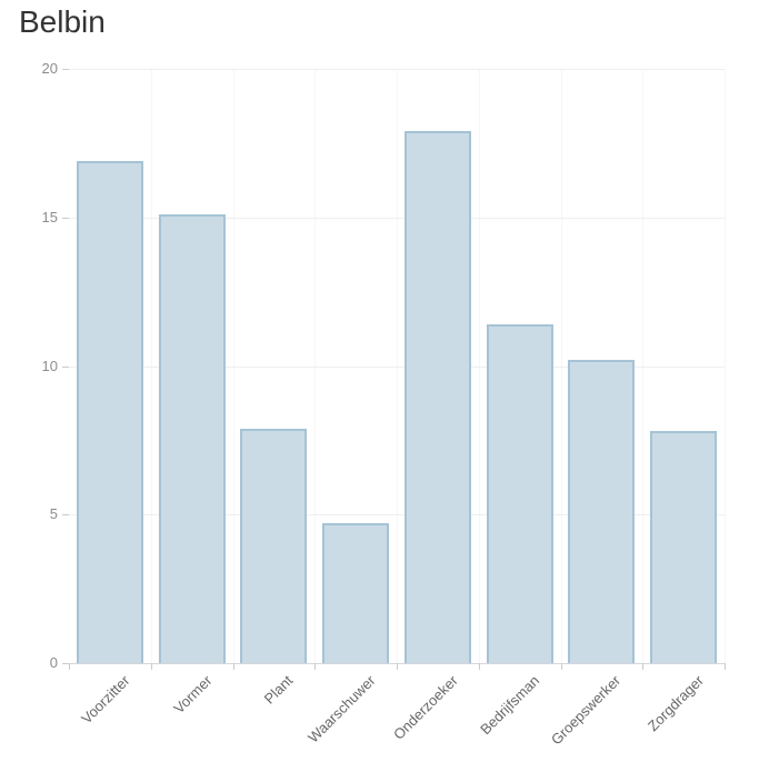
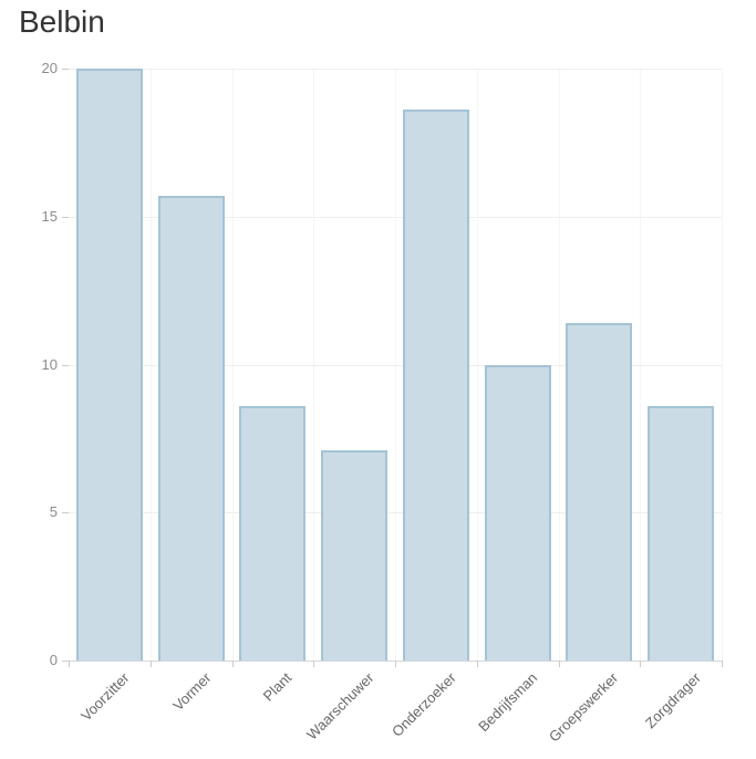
Voorzitter: 16.9 -> 20.0
Vormer: 15.1 -> 15.7
Plant: 7.9 -> 8.6
Waarschuwer: 4.7 -> 7.1
Onderzoeker: 17.9 -> 18.6
Bedrijfsman: 11.4 -> 10.0
Groepswerker: 10.2 -> 11.4
Zorgdrager: 7.8 -> 8.6
